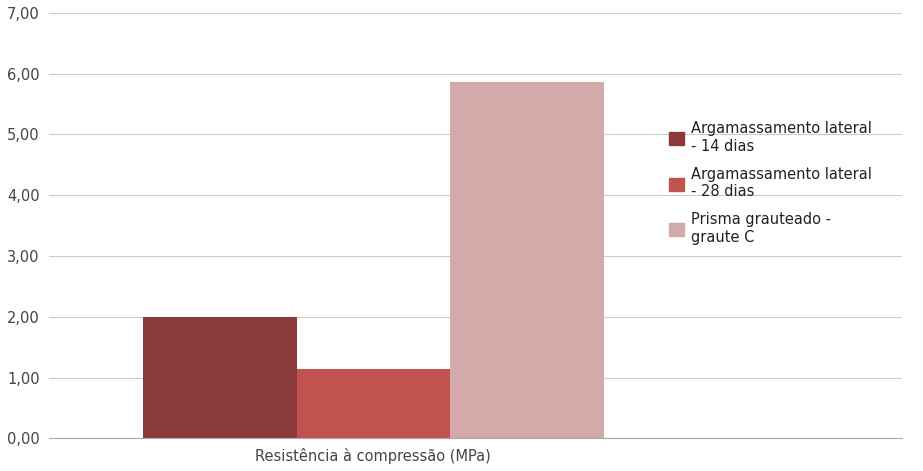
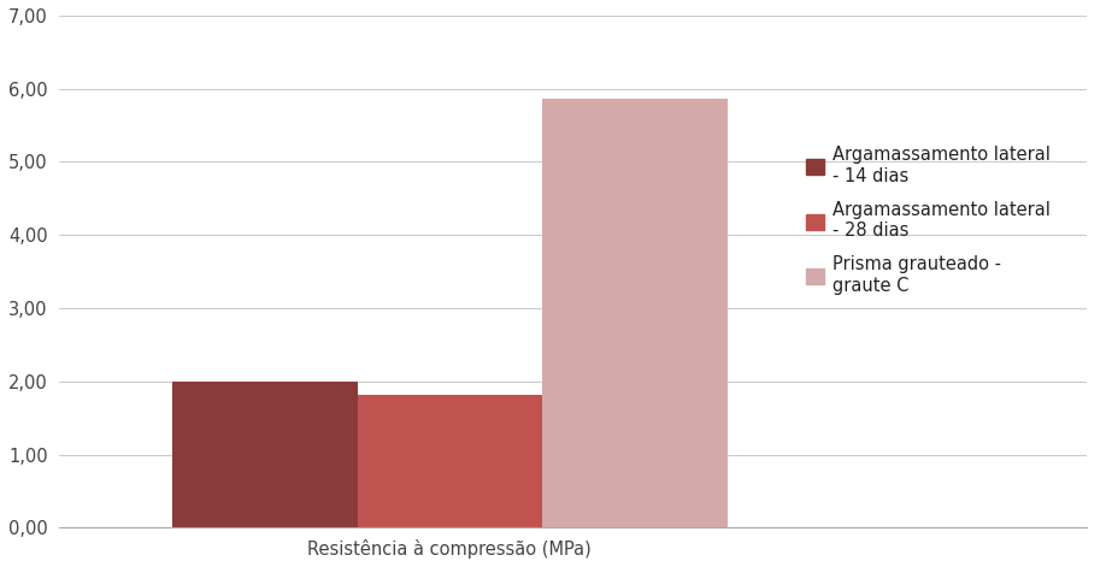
Resistência à compressão (MPa): 1,14 -> 1,82
